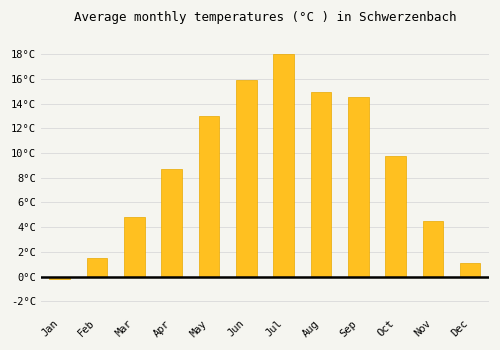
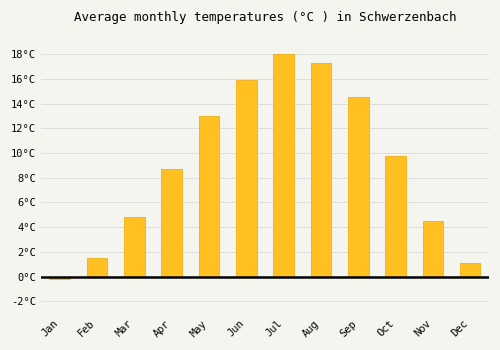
Aug: 14.9°C -> 17.3°C
